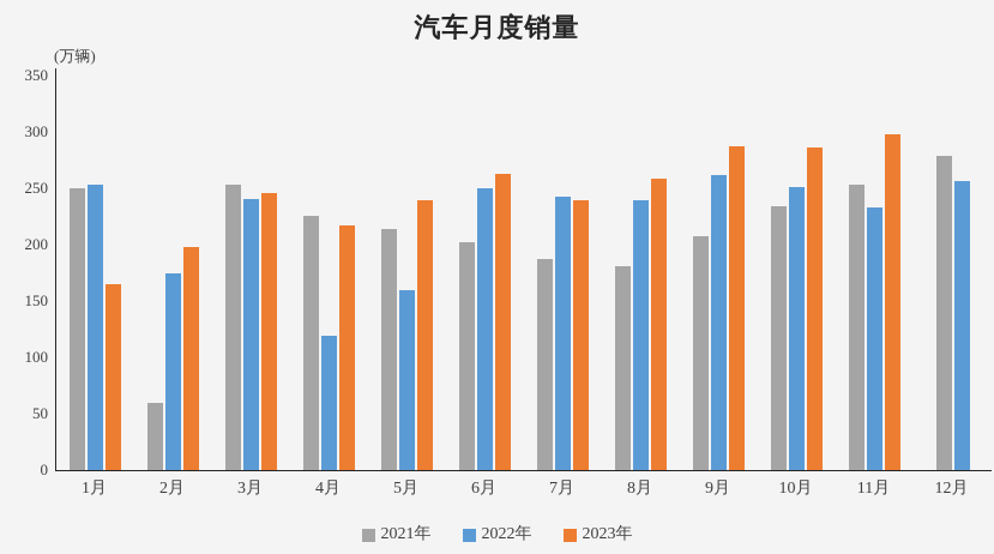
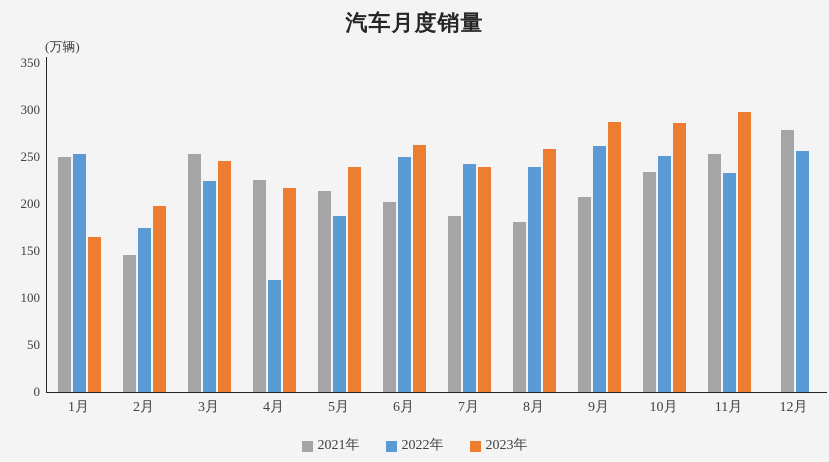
2021年/2月: 60 -> 150
2022年/3月: 240 -> 220
2022年/5月: 160 -> 190
